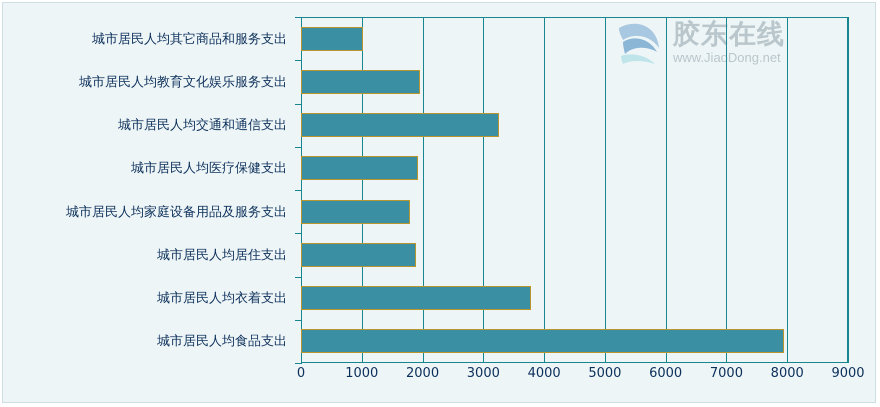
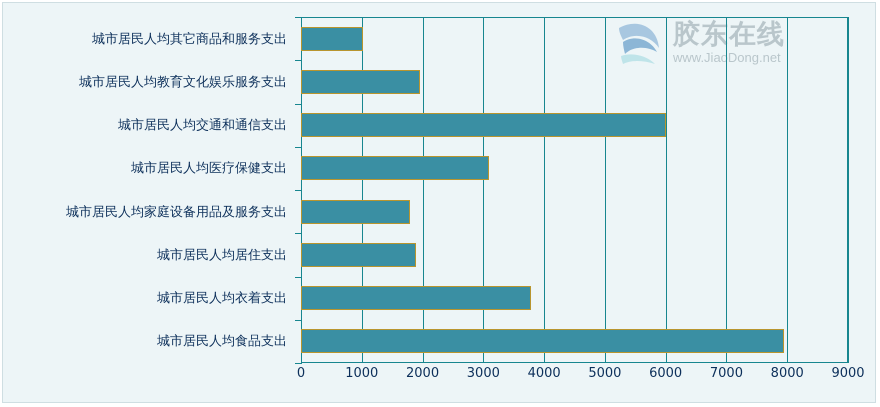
城市居民人均交通和通信支出: 3300 -> 6000
城市居民人均医疗保健支出: 1900 -> 3100
